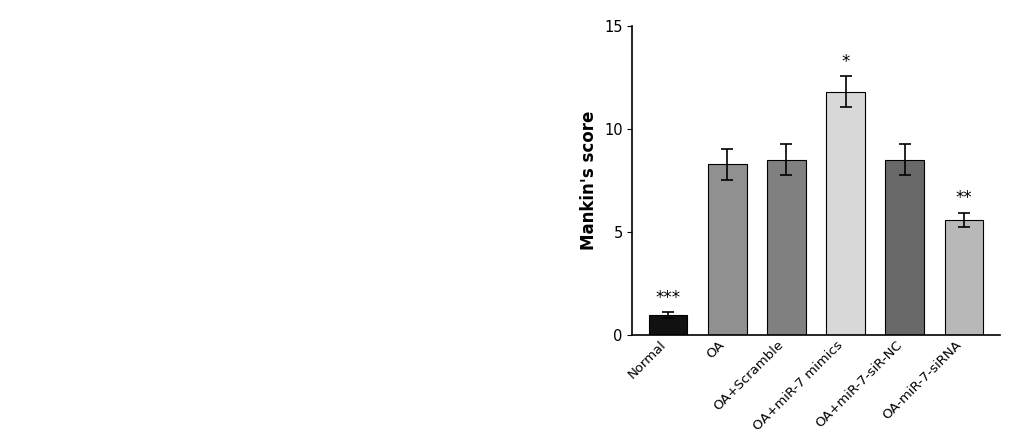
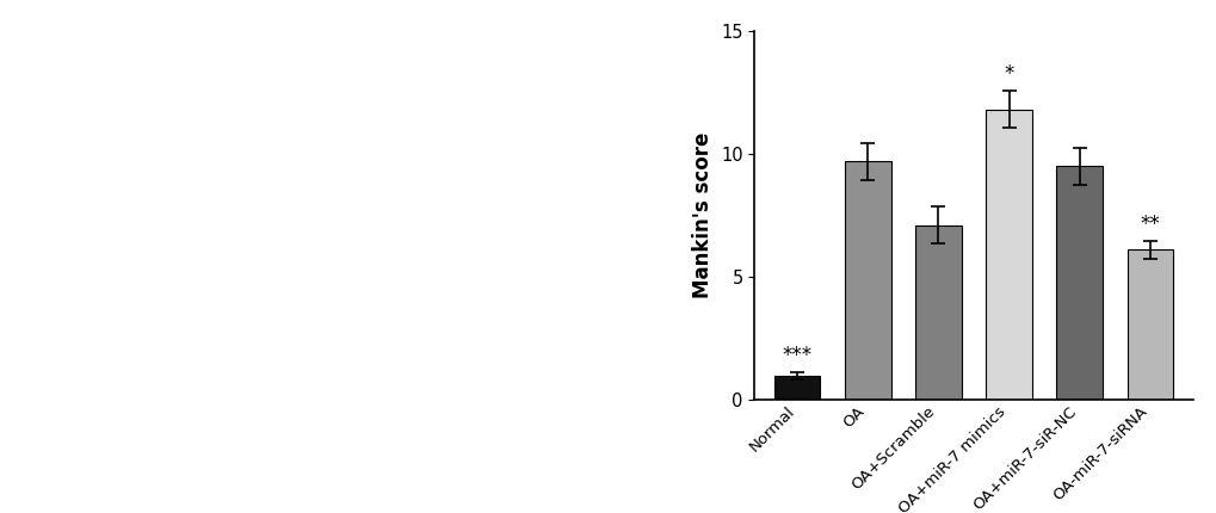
OA: 8.3 -> 9.7
OA+Scramble: 8.5 -> 7.1
OA+miR-7-siR-NC: 8.5 -> 9.5
OA-miR-7-siRNA: 5.6 -> 6.1
